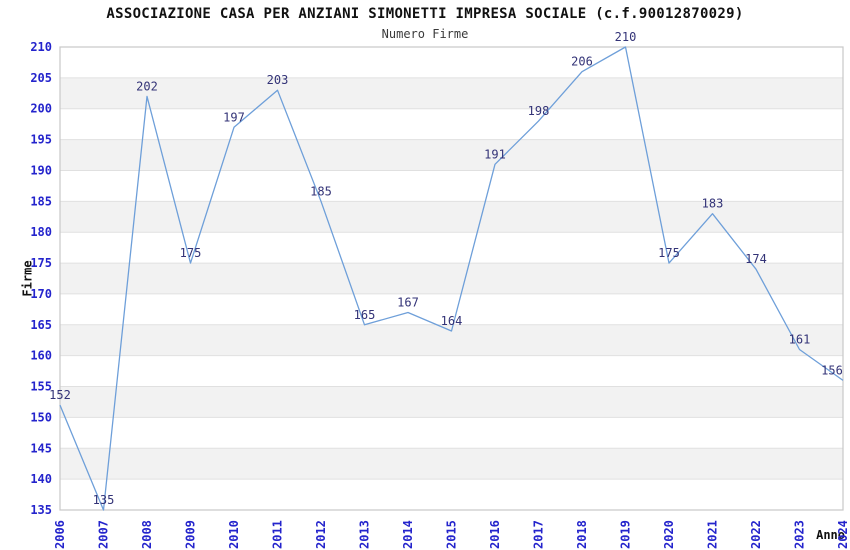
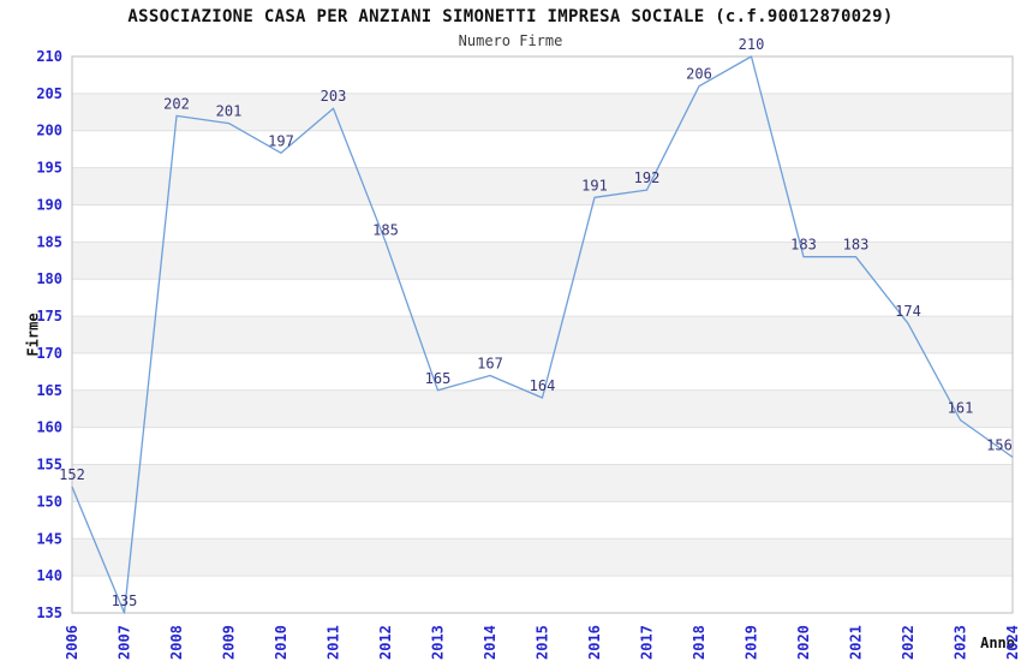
2009: 175 -> 201
2017: 198 -> 192
2020: 175 -> 183
